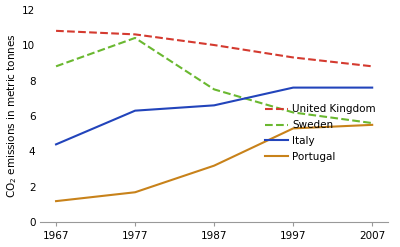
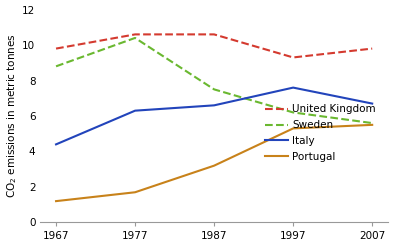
United Kingdom/1967: 10.8 -> 9.8
United Kingdom/1987: 10.0 -> 10.6
United Kingdom/2007: 8.8 -> 9.8
Italy/2007: 7.6 -> 6.7
